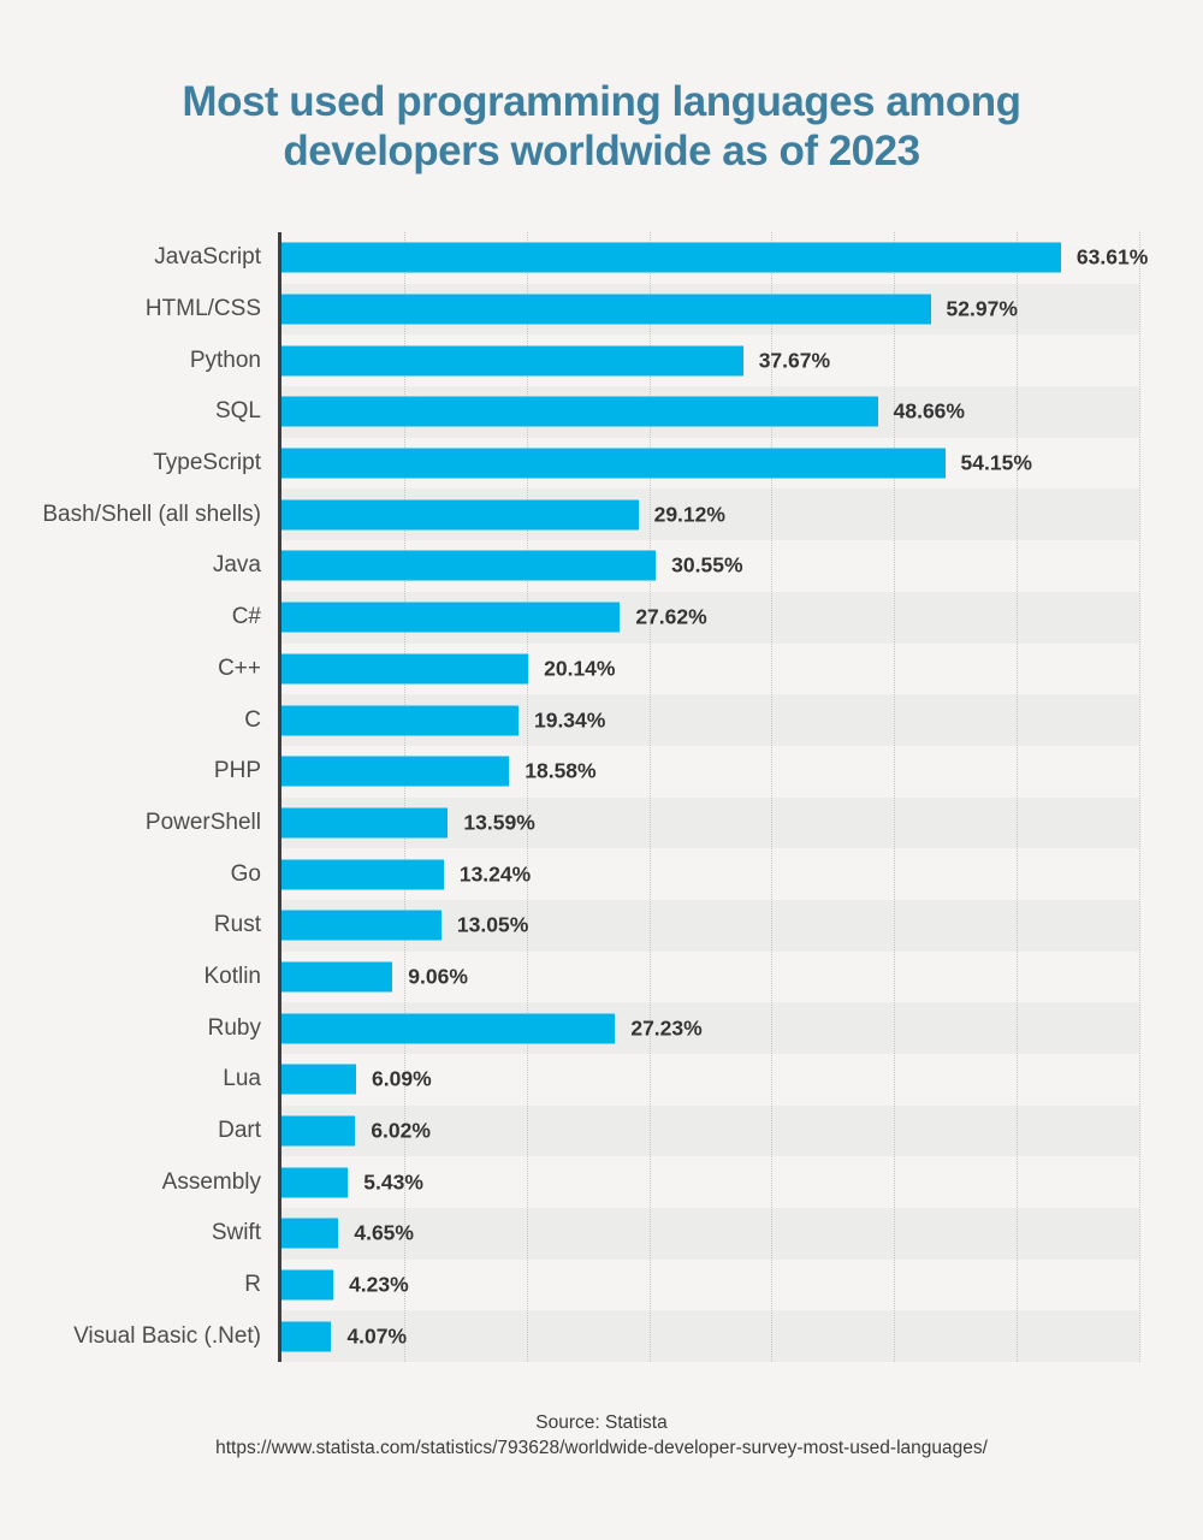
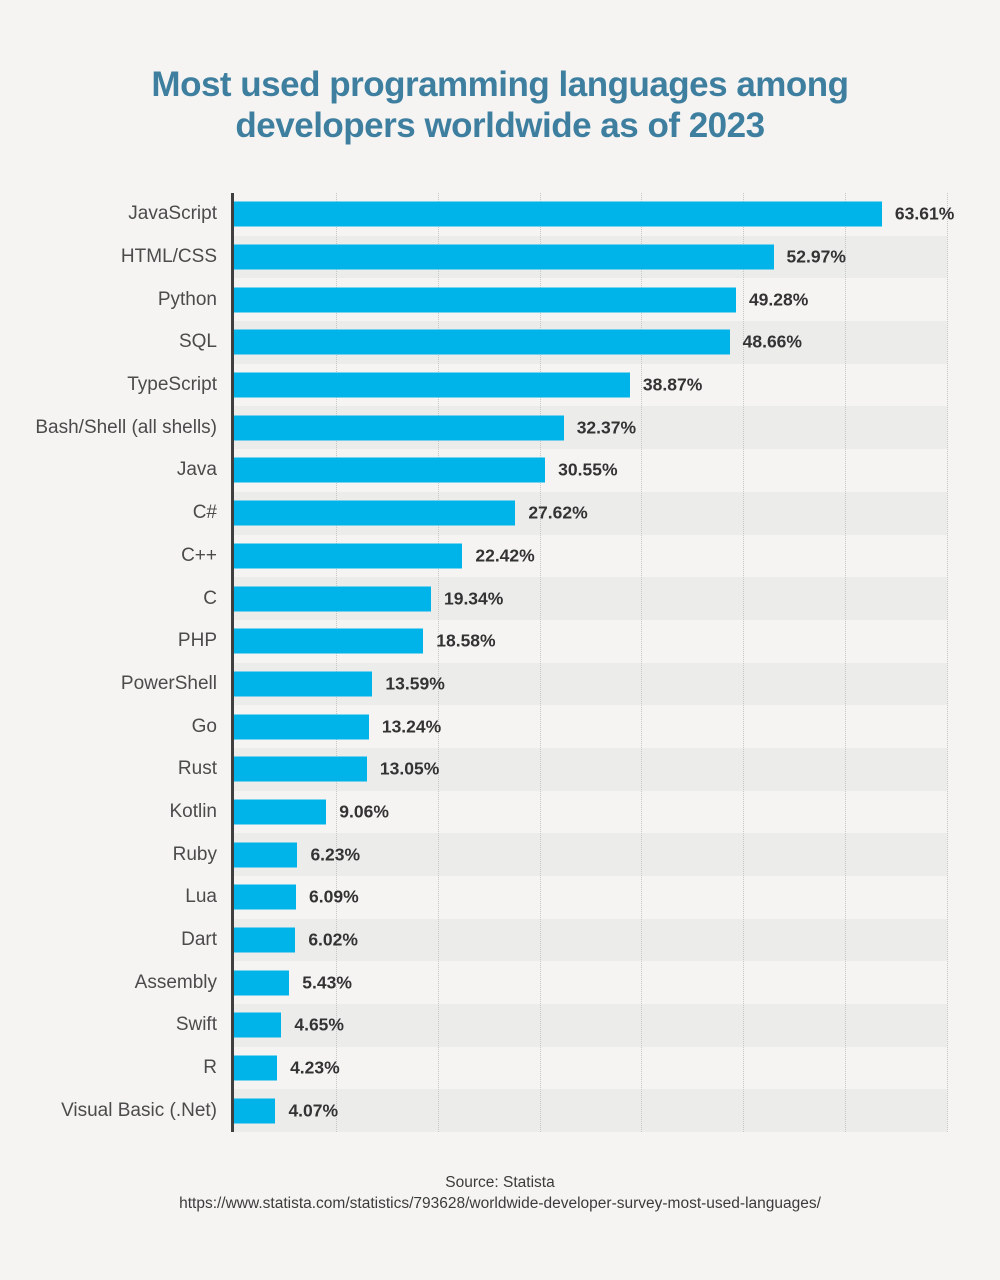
Python: 37.67% -> 49.28%
TypeScript: 54.15% -> 38.87%
Bash/Shell (all shells): 29.12% -> 32.37%
C++: 20.14% -> 22.42%
Ruby: 27.23% -> 6.23%
